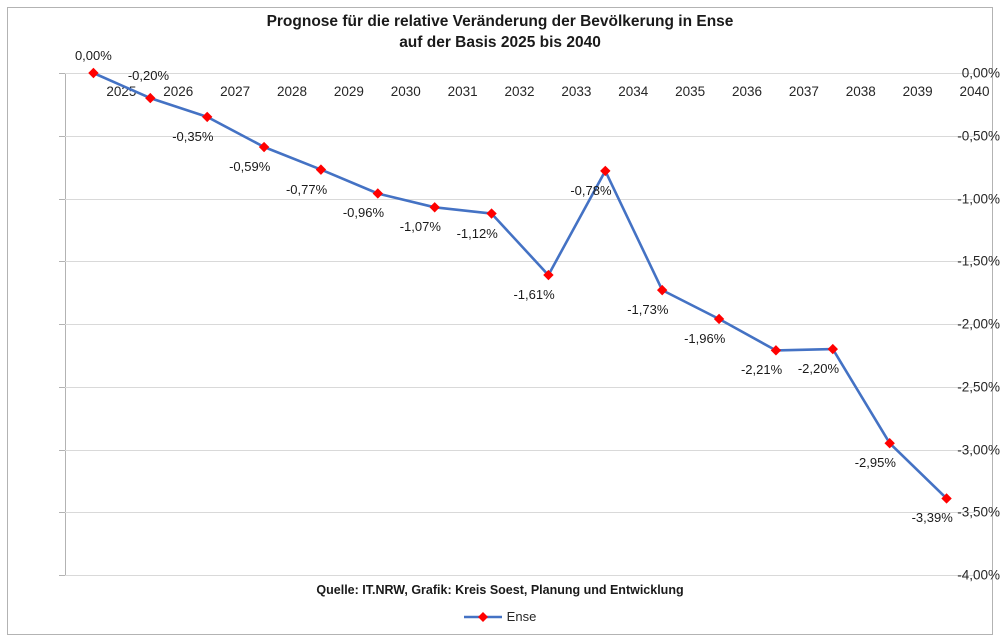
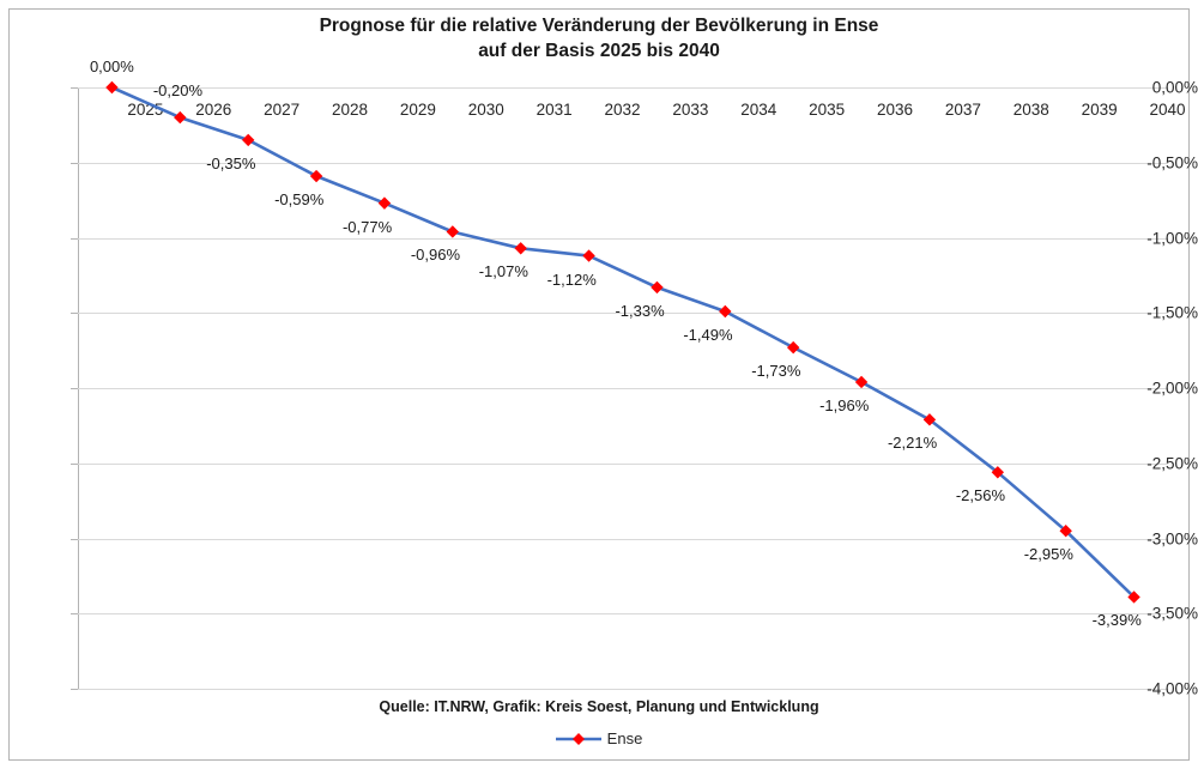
2033: -1,61% -> -1,33%
2034: -0,78% -> -1,49%
2038: -2,20% -> -2,56%
